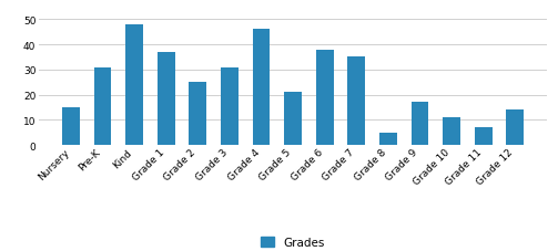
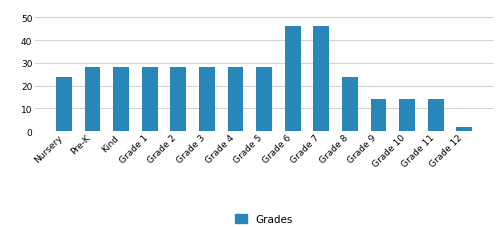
Nursery: 15 -> 24
Pre-K: 31 -> 28
Kind: 48 -> 28
Grade 1: 37 -> 28
Grade 2: 25 -> 28
Grade 3: 31 -> 28
Grade 4: 46 -> 28
Grade 5: 21 -> 28
Grade 6: 38 -> 46
Grade 7: 35 -> 46
Grade 8: 5 -> 24
Grade 9: 17 -> 14
Grade 10: 11 -> 14
Grade 11: 7 -> 14
Grade 12: 14 -> 2
